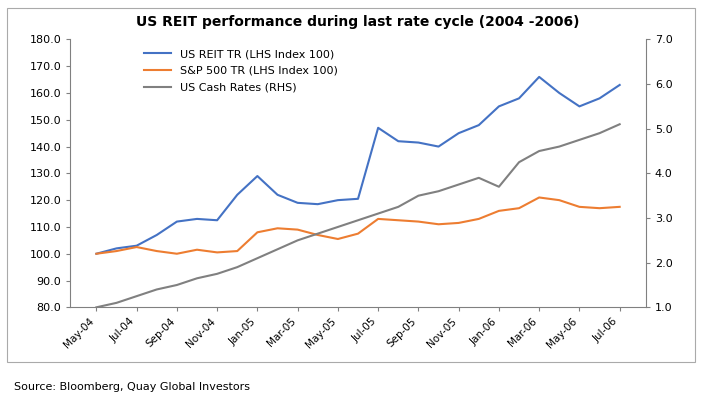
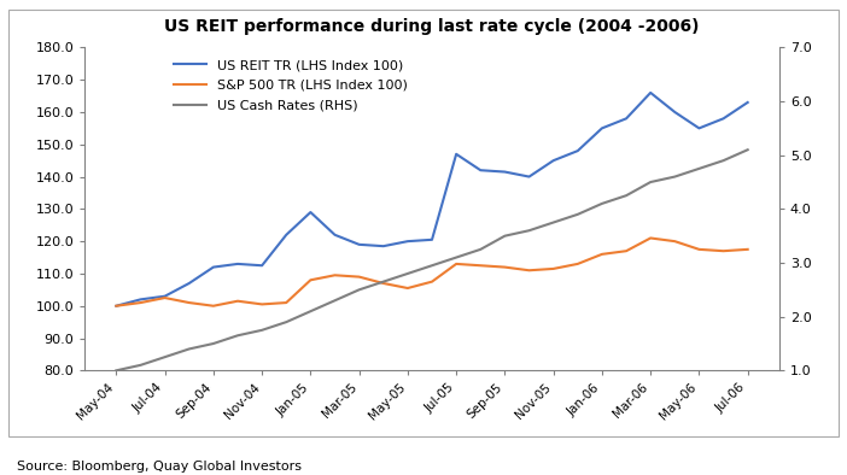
US Cash Rates (RHS)/Jan-06: 3.70 -> 4.10
